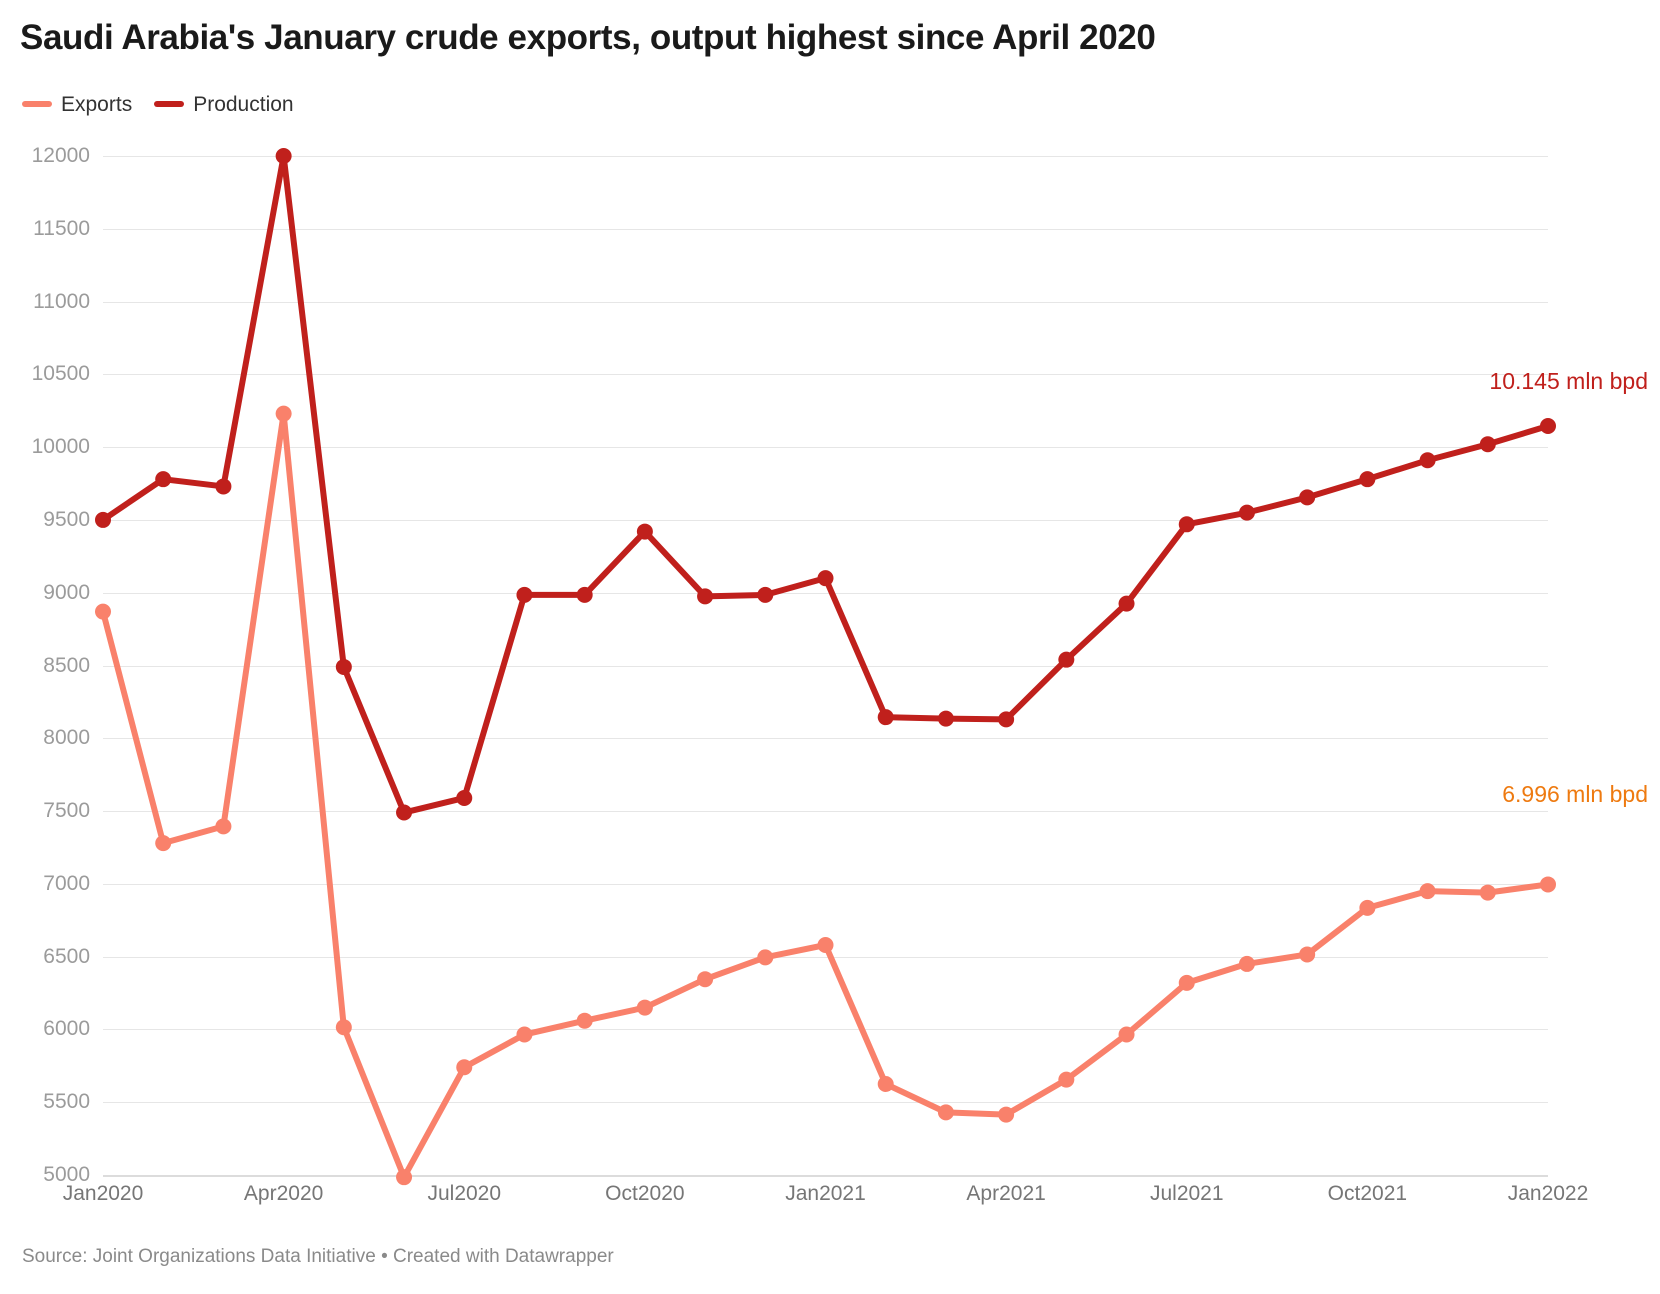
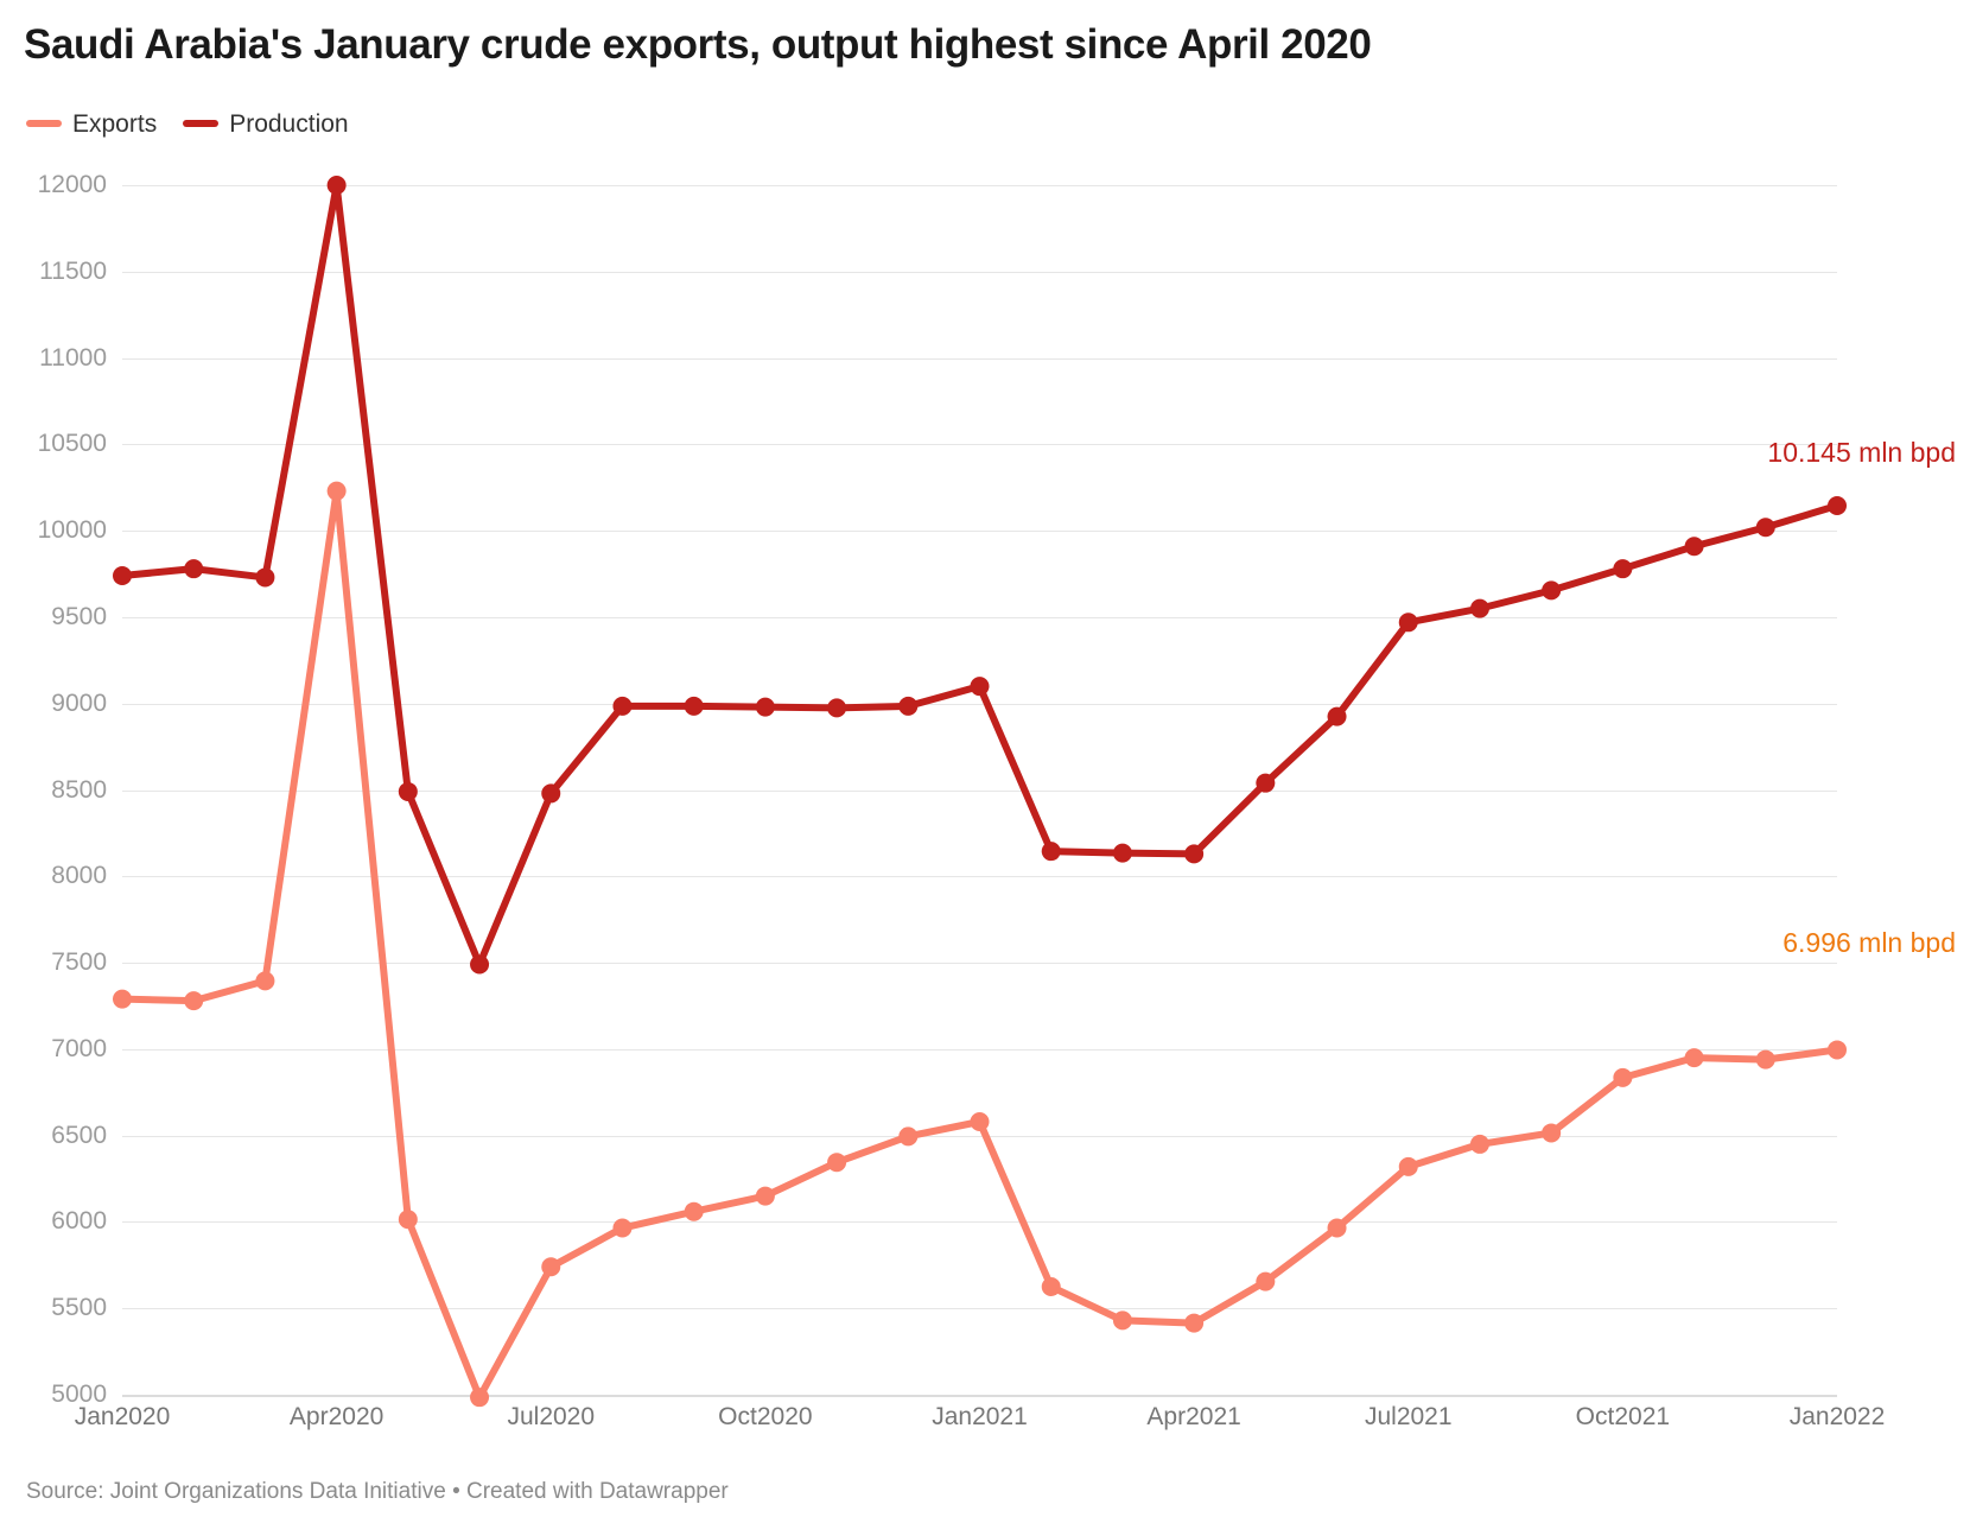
Exports/Jan2020: 8870 -> 7290
Production/Jan2020: 9500 -> 9740
Production/Jul2020: 7590 -> 8480
Production/Oct2020: 9420 -> 8980
